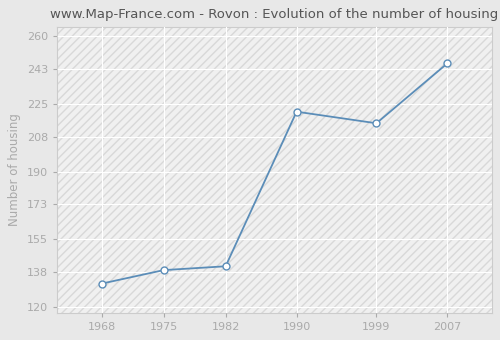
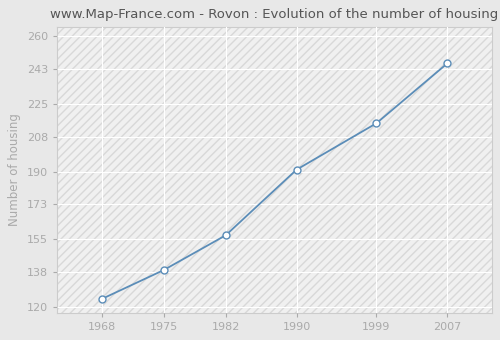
1968: 132 -> 124
1982: 141 -> 157
1990: 221 -> 191
